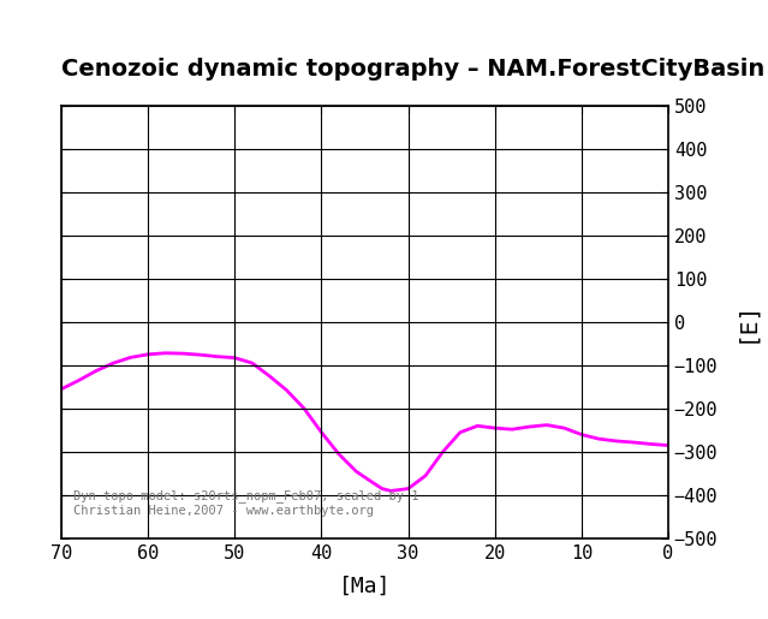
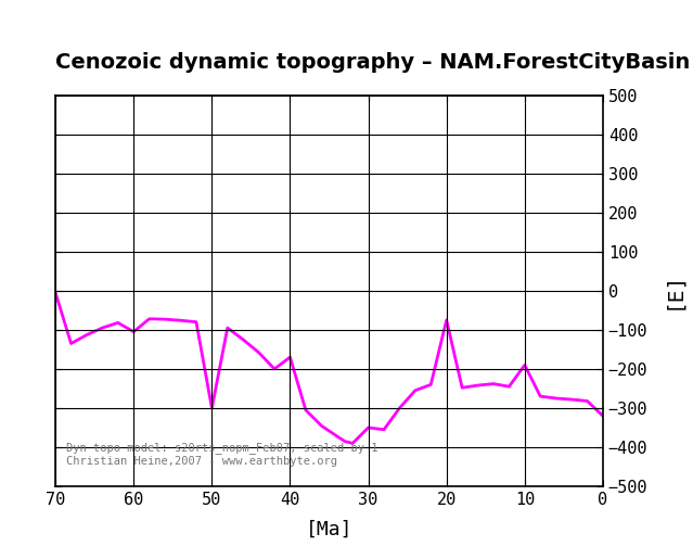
70: -155 -> -5
60: -75 -> -105
50: -83 -> -300
40: -255 -> -170
30: -385 -> -350
20: -245 -> -75
10: -260 -> -190
0: -285 -> -320
